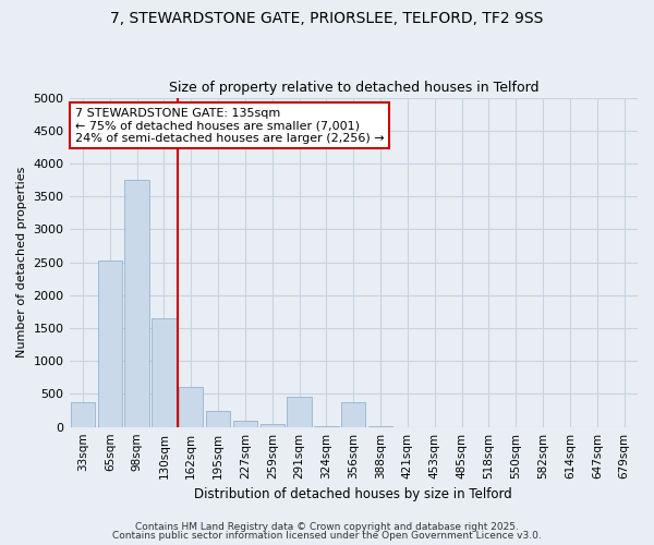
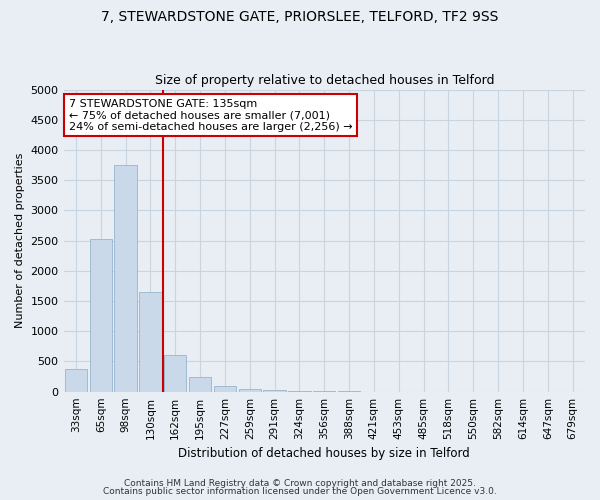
291sqm: 460 -> 20
356sqm: 380 -> 0
